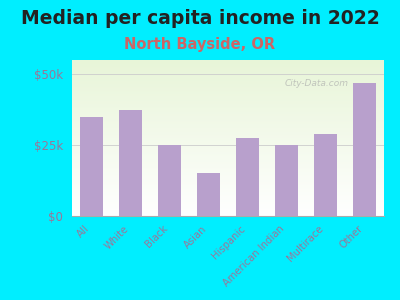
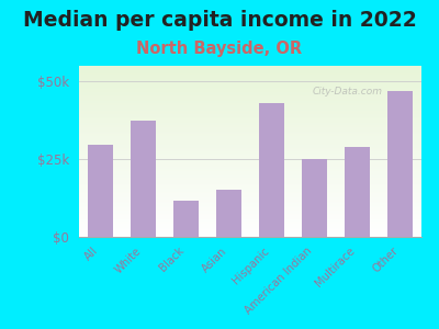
All: $35.0k -> $29.5k
Black: $25.0k -> $11.5k
Hispanic: $27.5k -> $43.0k
